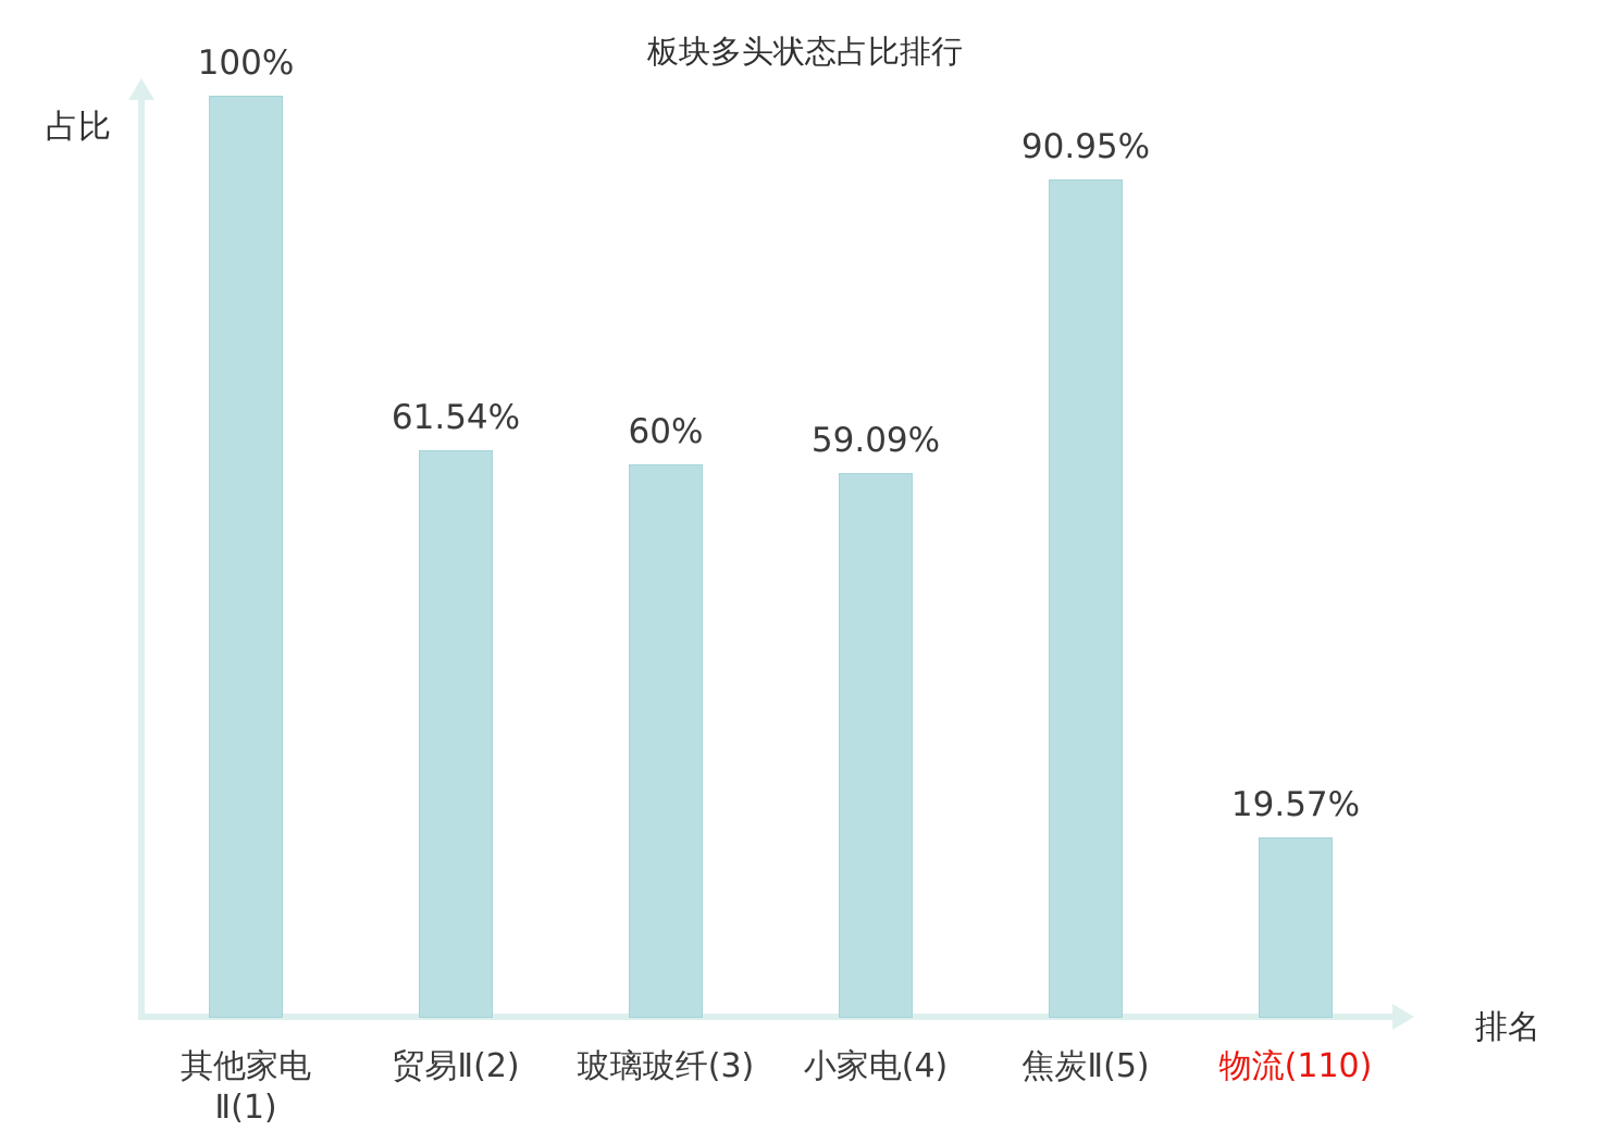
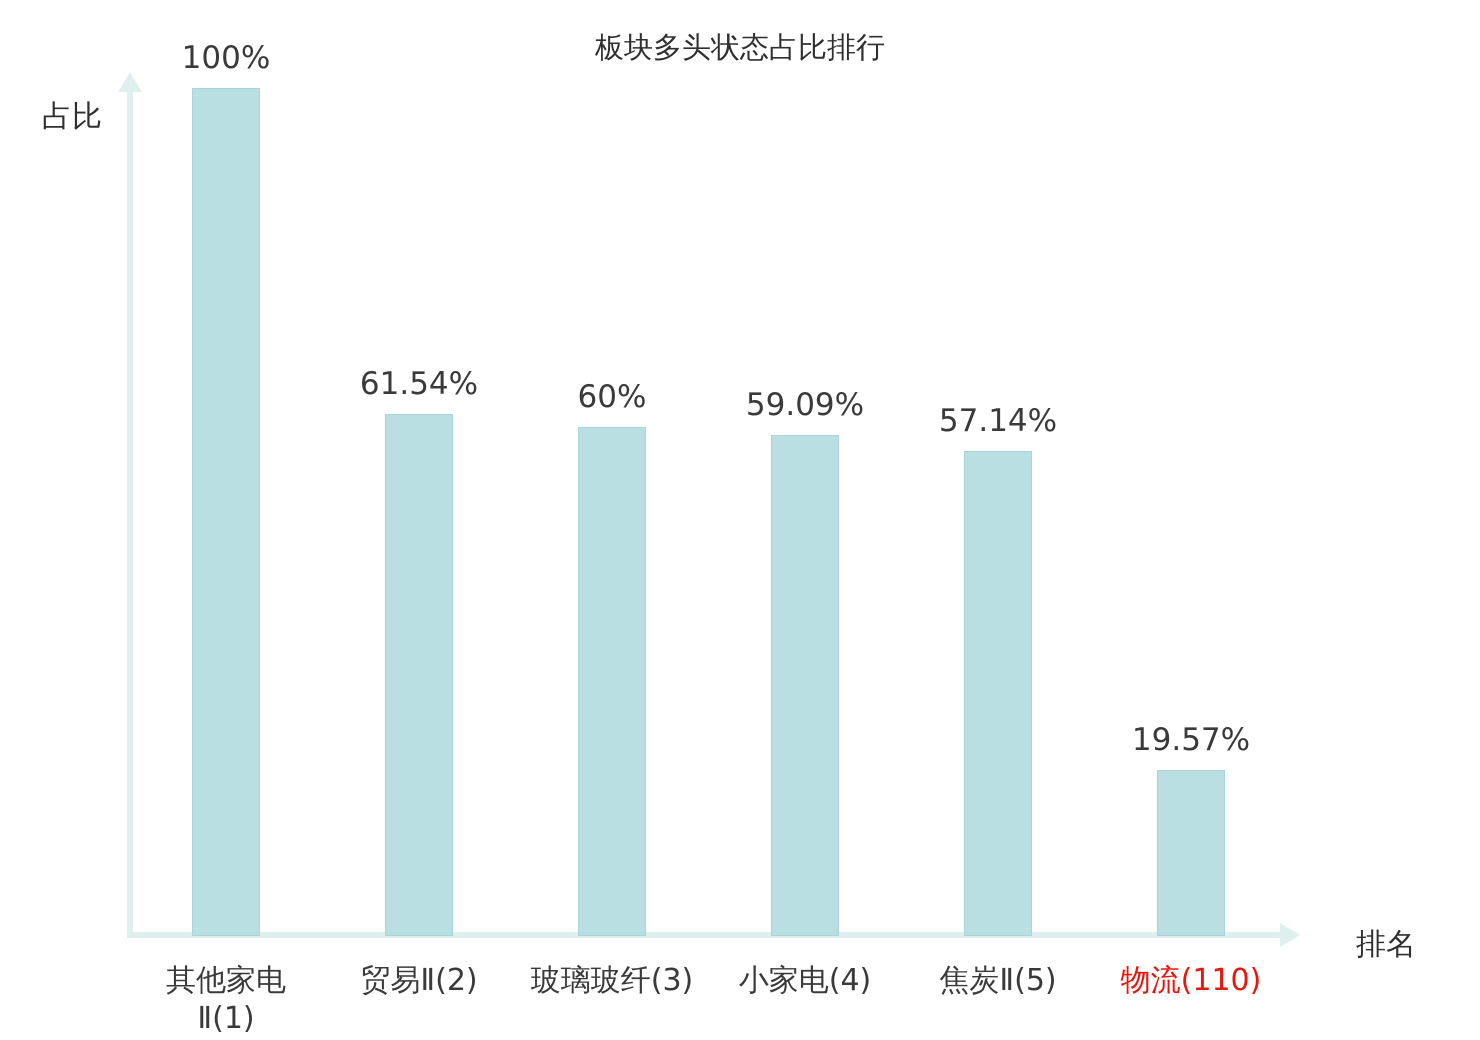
焦炭Ⅱ(5): 90.95% -> 57.14%
